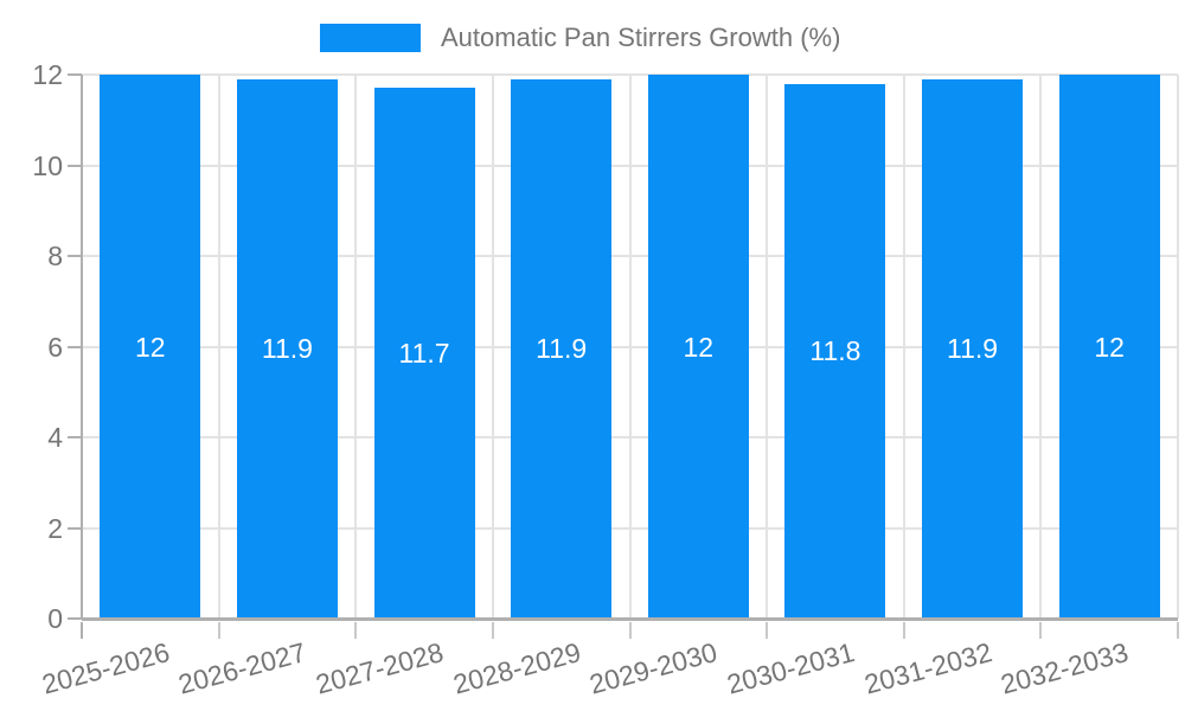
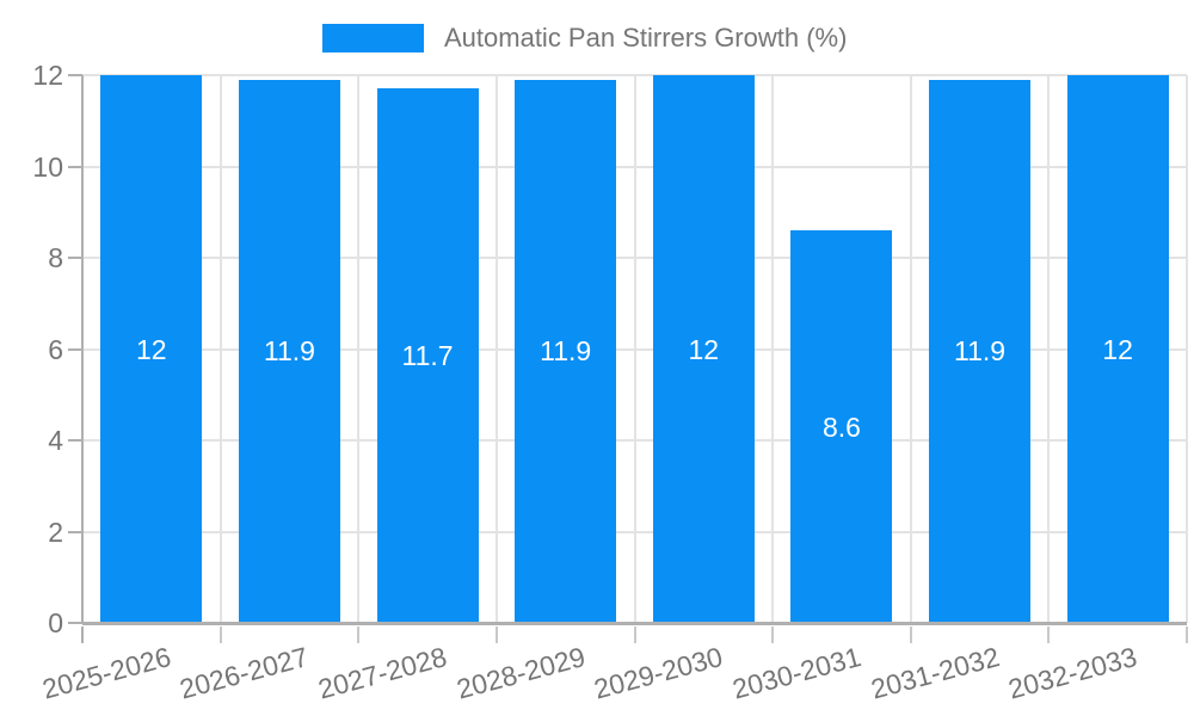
2030-2031: 11.8 -> 8.6
